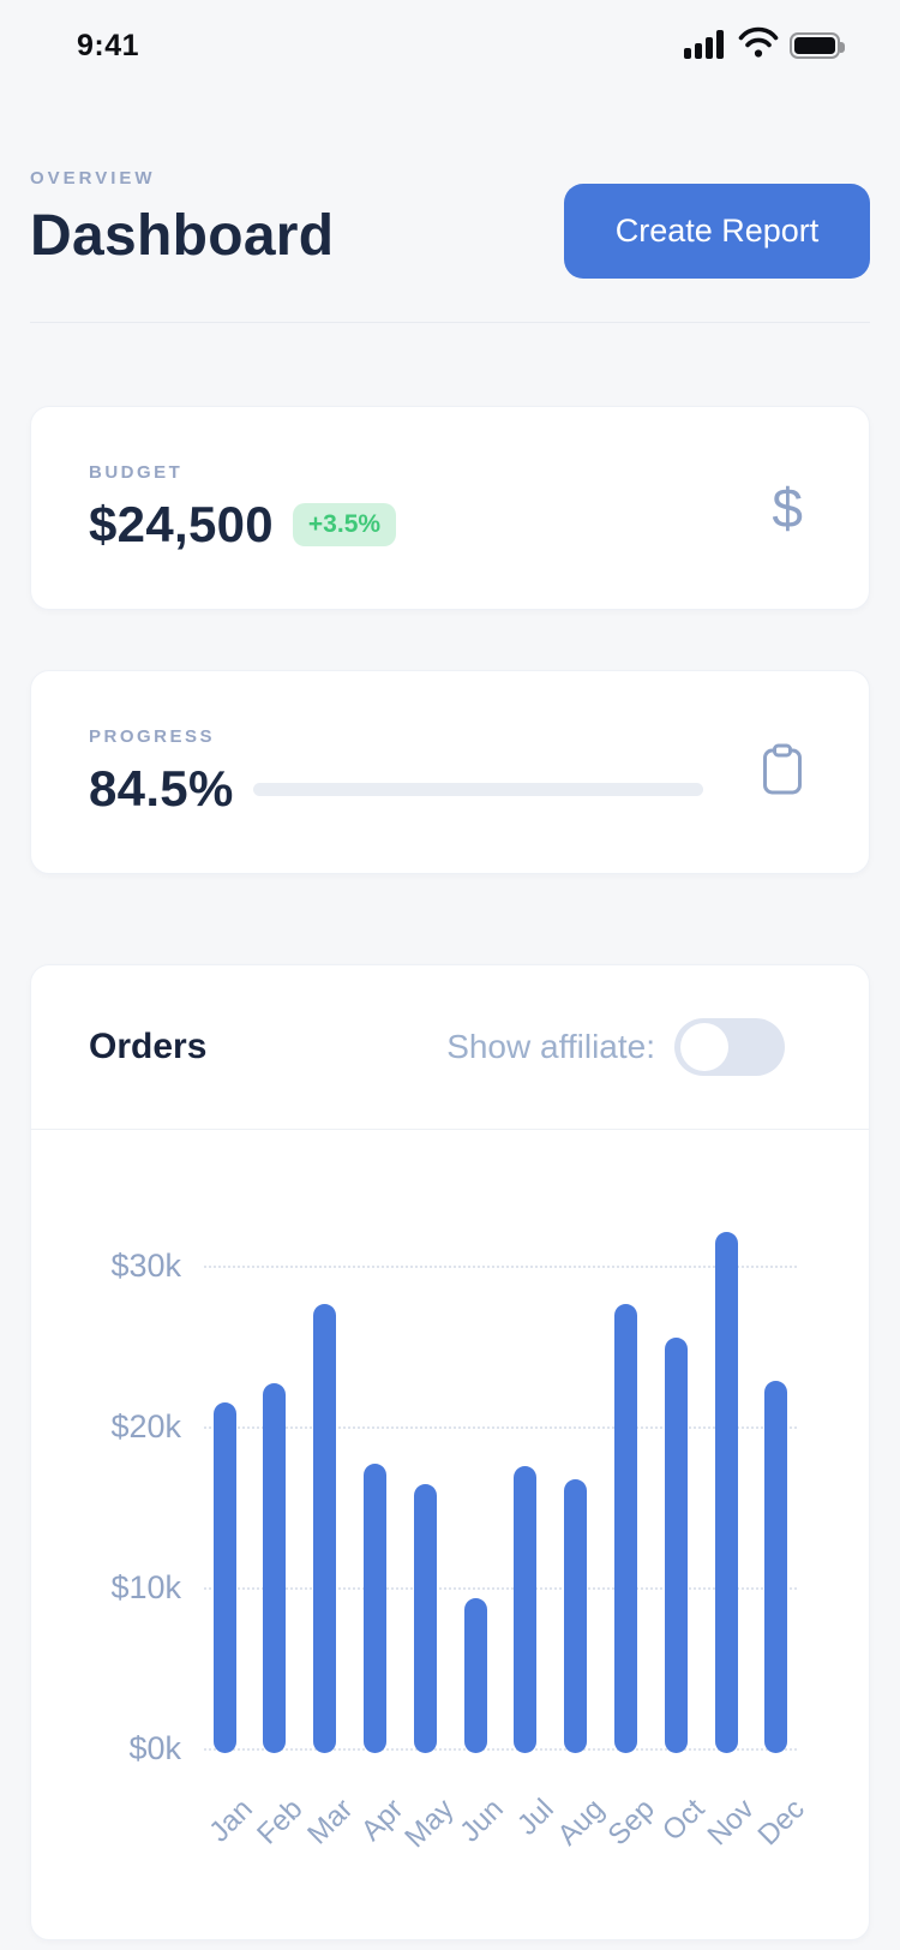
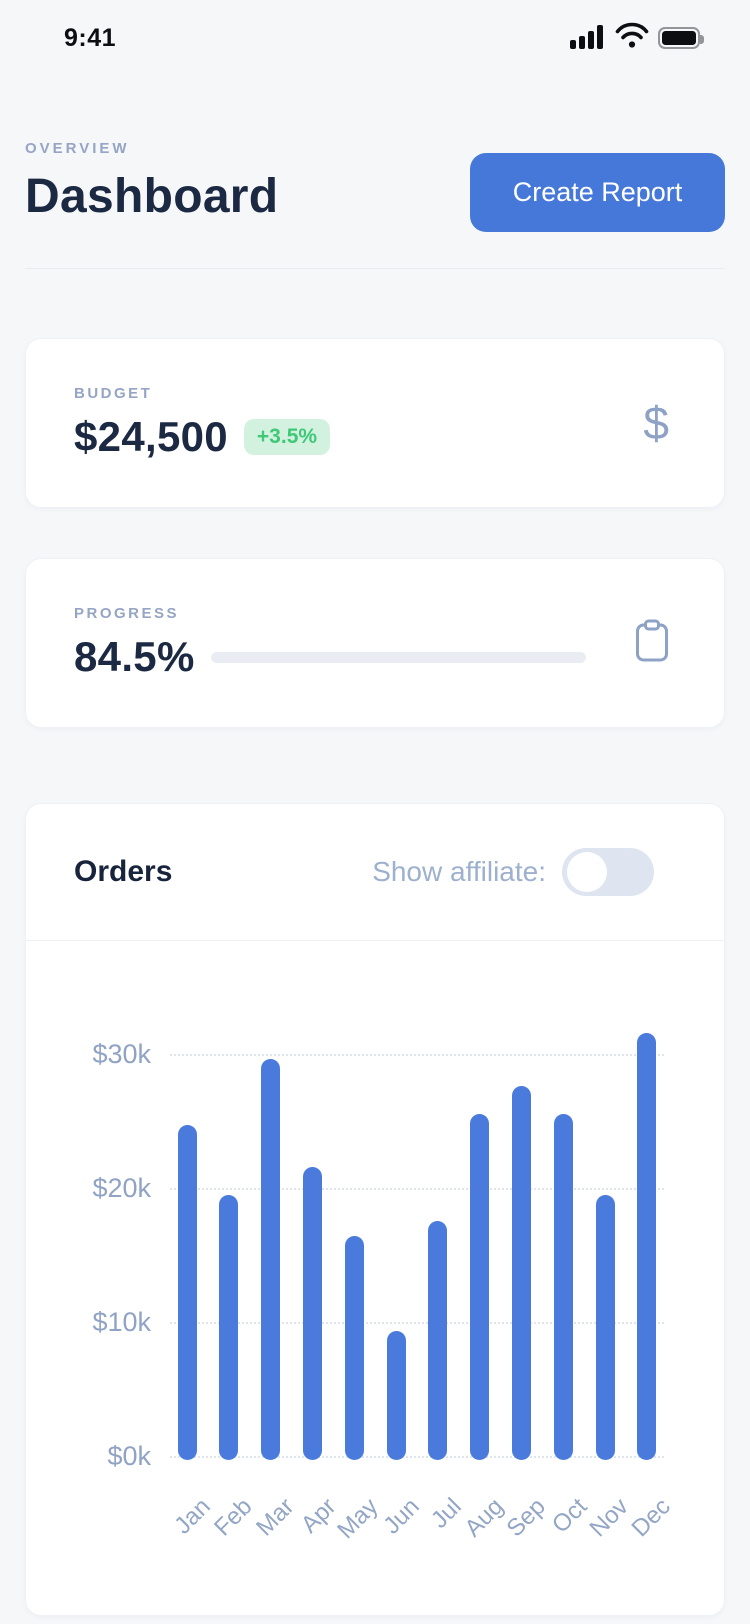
Jan: $21.8k -> $25.0k
Feb: $23.0k -> $19.8k
Mar: $27.9k -> $29.9k
Apr: $18.0k -> $21.9k
Aug: $17.0k -> $25.8k
Nov: $32.4k -> $19.8k
Dec: $23.1k -> $31.9k
